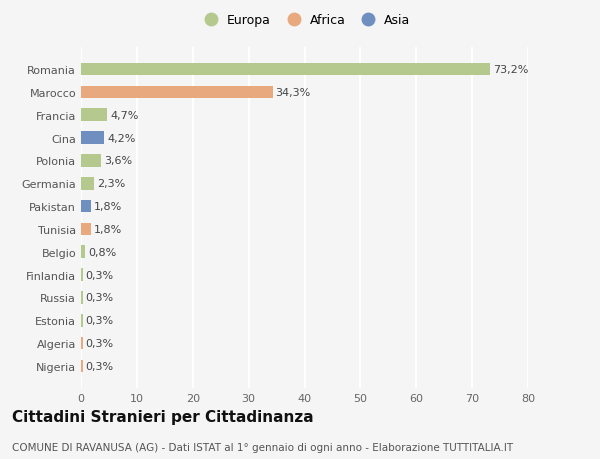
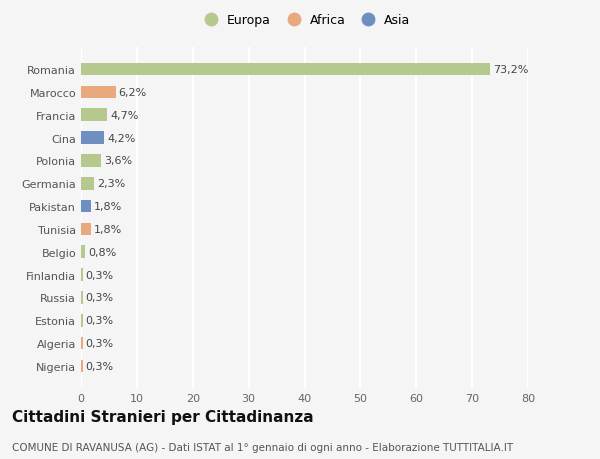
Marocco: 34,3% -> 6,2%
